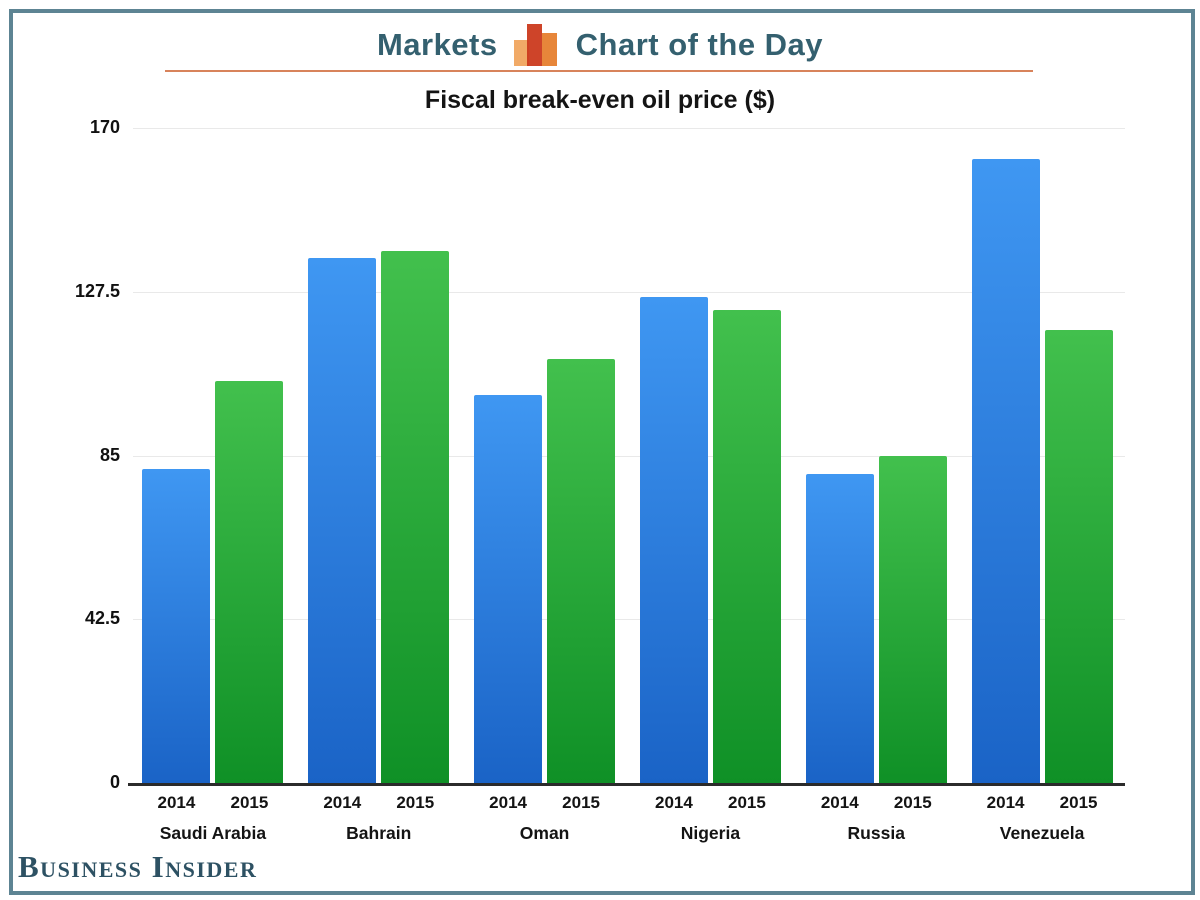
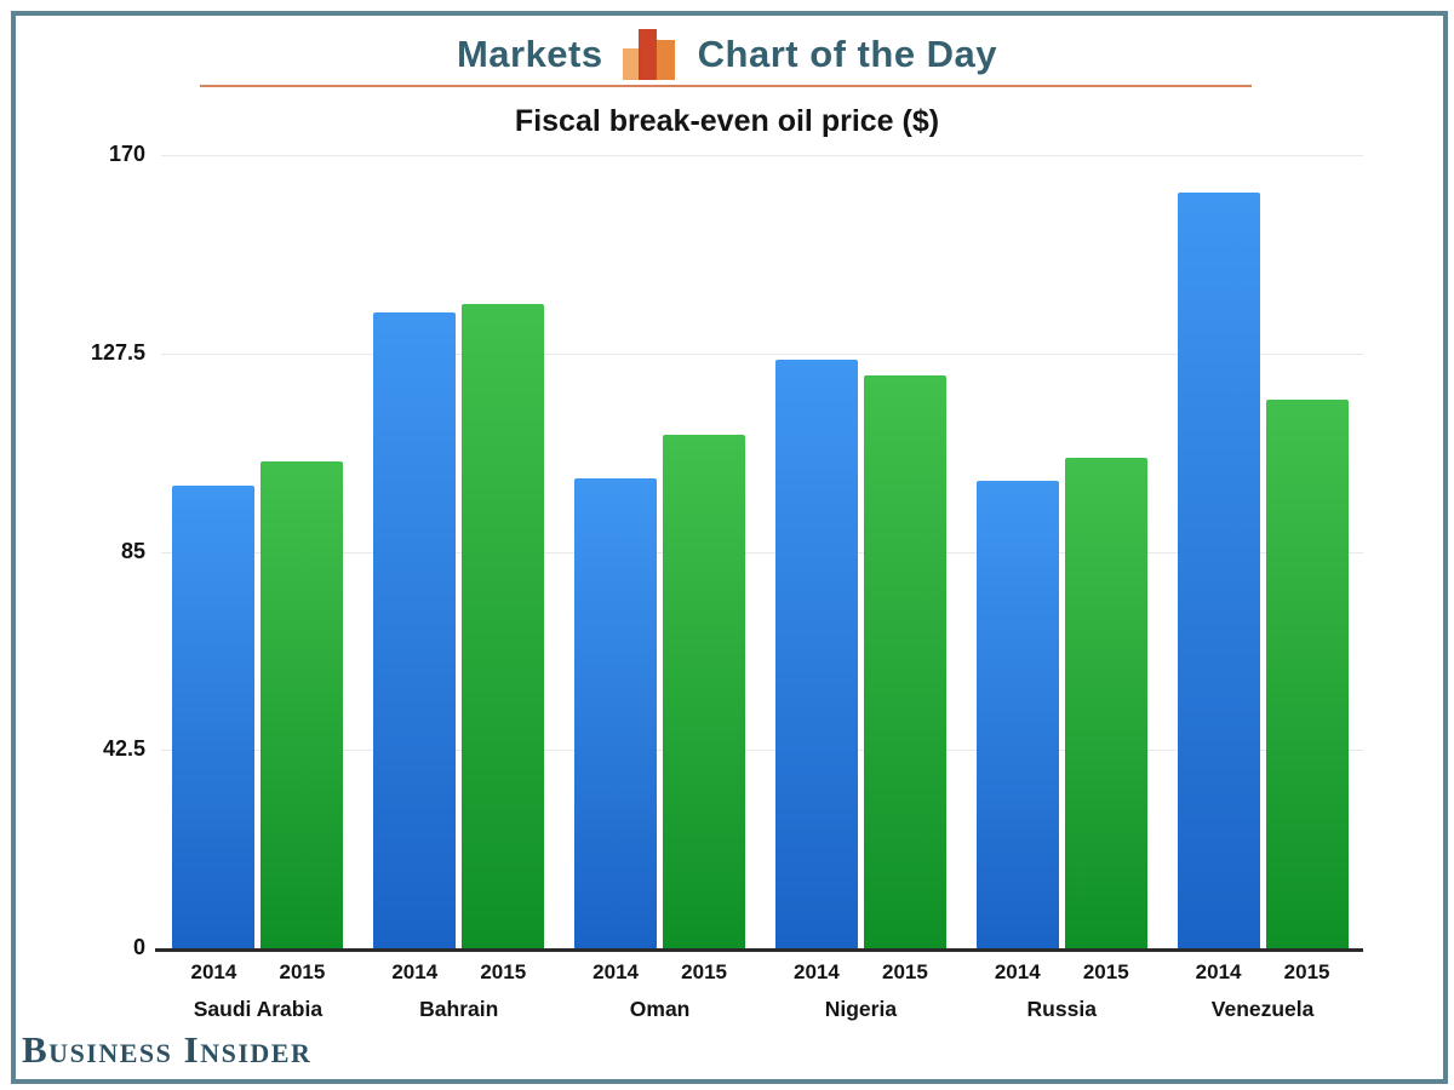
2014/Saudi Arabia: 81.6 -> 99.2
2014/Russia: 80.3 -> 100.1
2015/Russia: 85 -> 105.2
